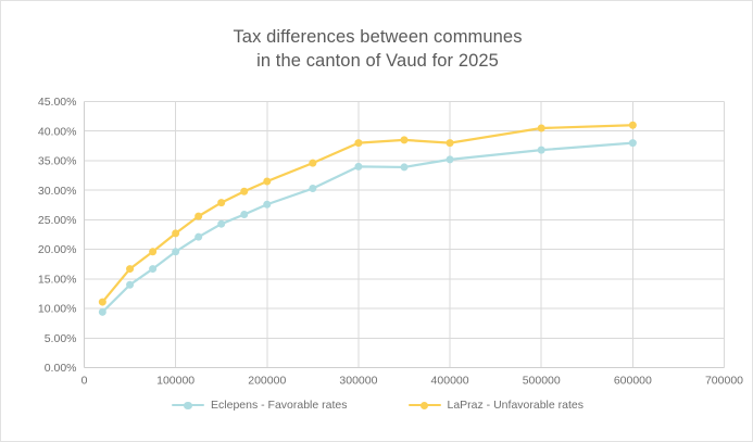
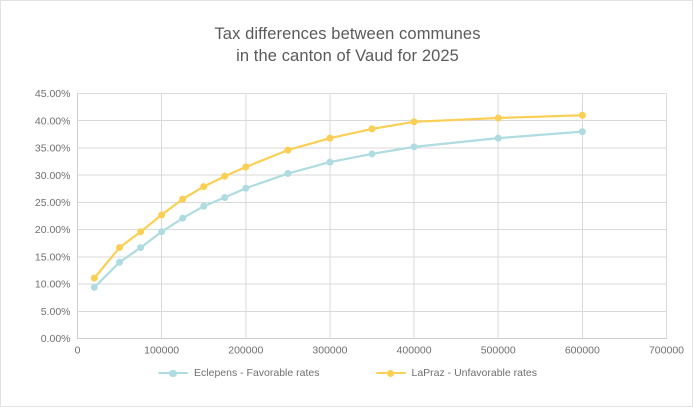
Eclepens - Favorable rates/300000: 34% -> 32%
LaPraz - Unfavorable rates/300000: 38% -> 37%
LaPraz - Unfavorable rates/400000: 38% -> 40%
